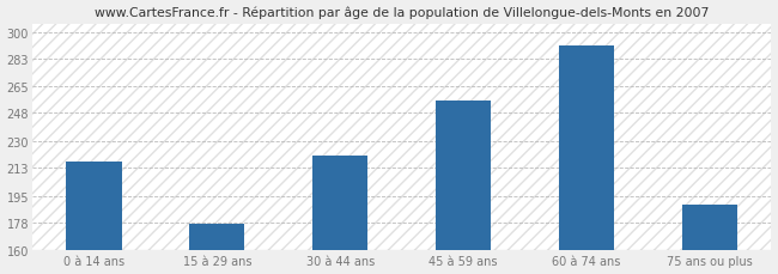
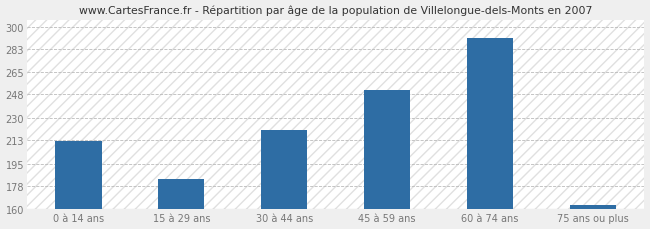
0 à 14 ans: 217 -> 212
15 à 29 ans: 177 -> 183
45 à 59 ans: 256 -> 251
75 ans ou plus: 189 -> 163
